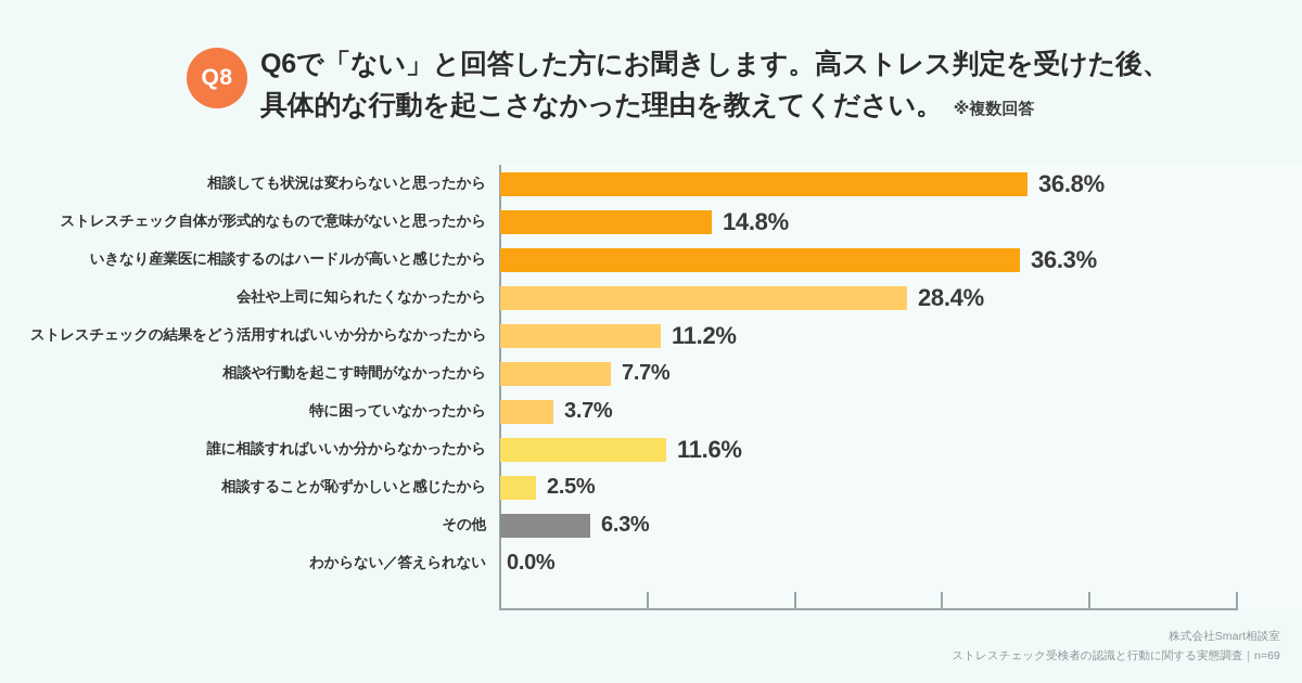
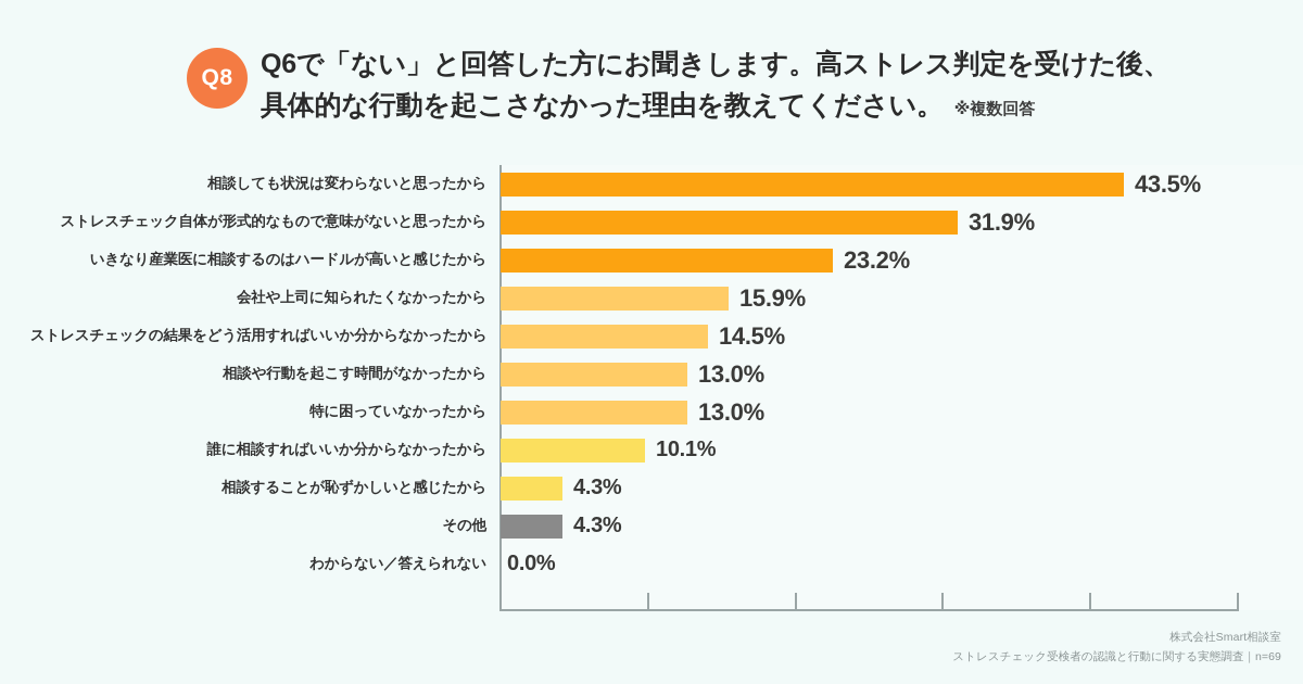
相談しても状況は変わらないと思ったから: 36.8% -> 43.5%
ストレスチェック自体が形式的なもので意味がないと思ったから: 14.8% -> 31.9%
いきなり産業医に相談するのはハードルが高いと感じたから: 36.3% -> 23.2%
会社や上司に知られたくなかったから: 28.4% -> 15.9%
ストレスチェックの結果をどう活用すればいいか分からなかったから: 11.2% -> 14.5%
相談や行動を起こす時間がなかったから: 7.7% -> 13.0%
特に困っていなかったから: 3.7% -> 13.0%
誰に相談すればいいか分からなかったから: 11.6% -> 10.1%
相談することが恥ずかしいと感じたから: 2.5% -> 4.3%
その他: 6.3% -> 4.3%
